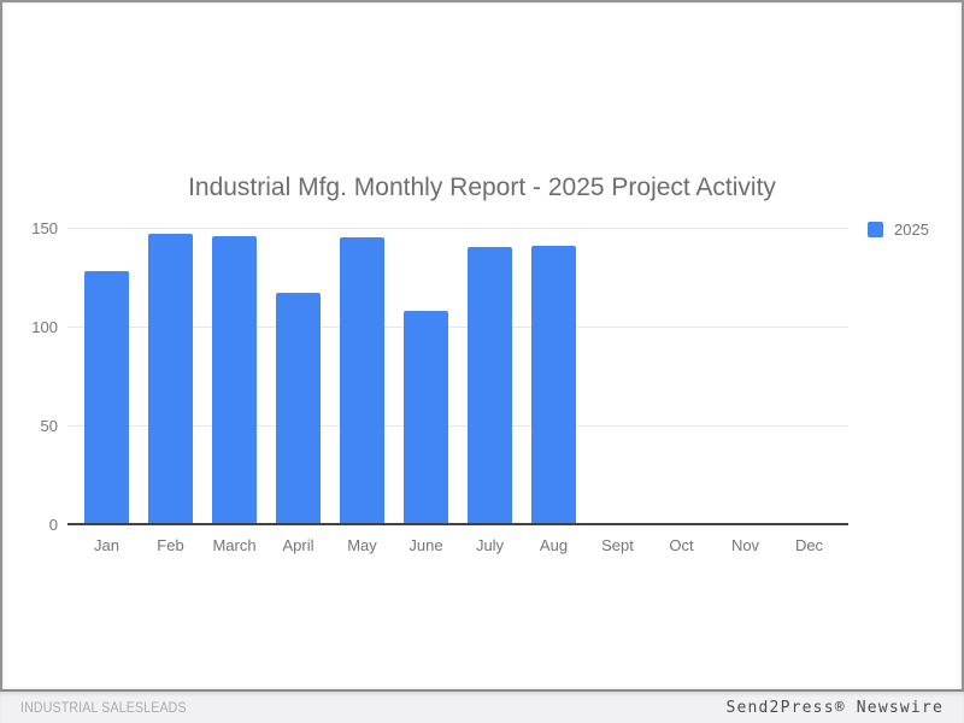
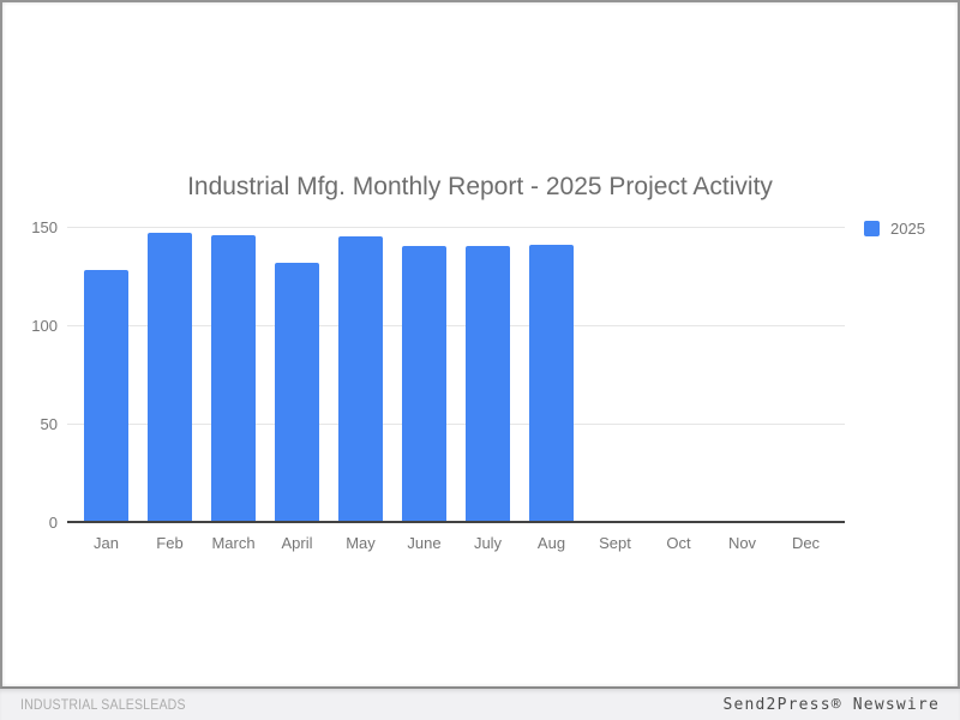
April: 117 -> 132
June: 108 -> 140
